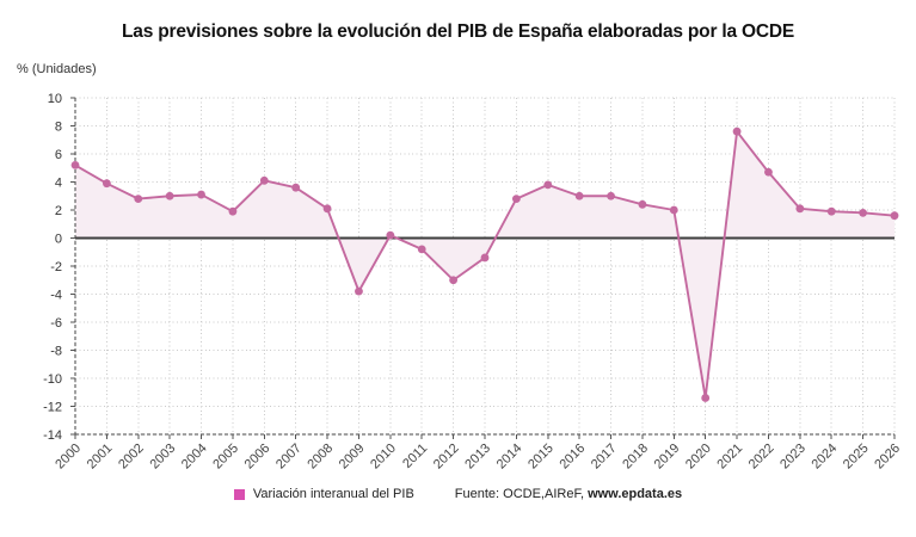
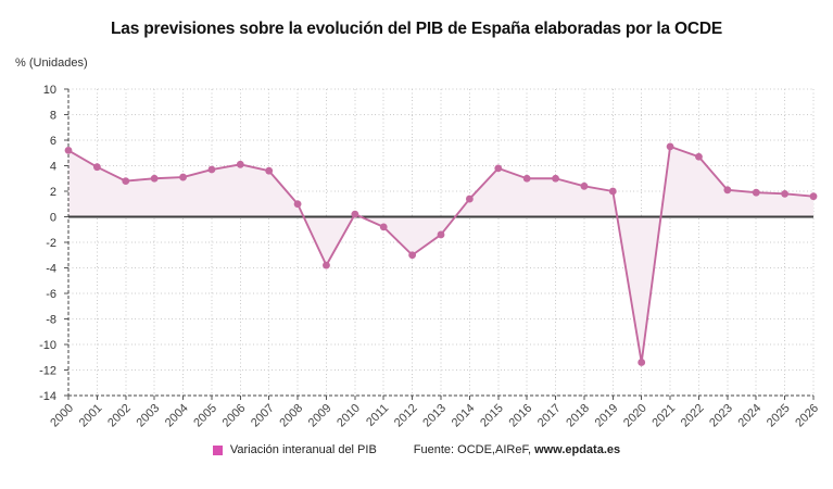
2005: 1.9 -> 3.7
2008: 2.1 -> 1.0
2014: 2.8 -> 1.4
2021: 7.6 -> 5.5
